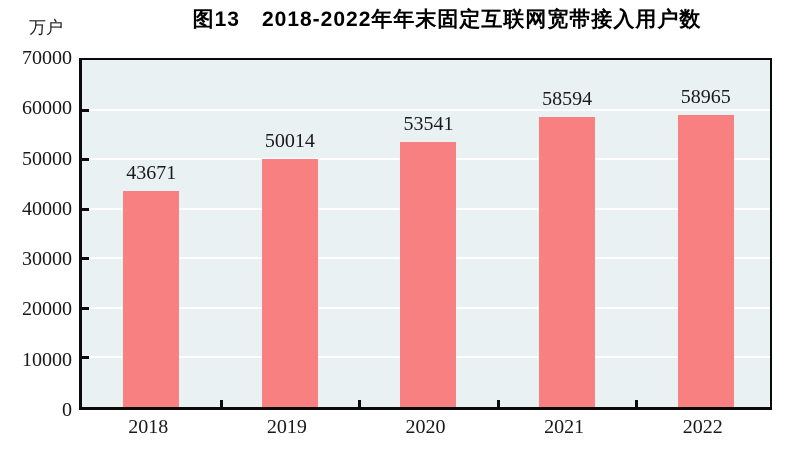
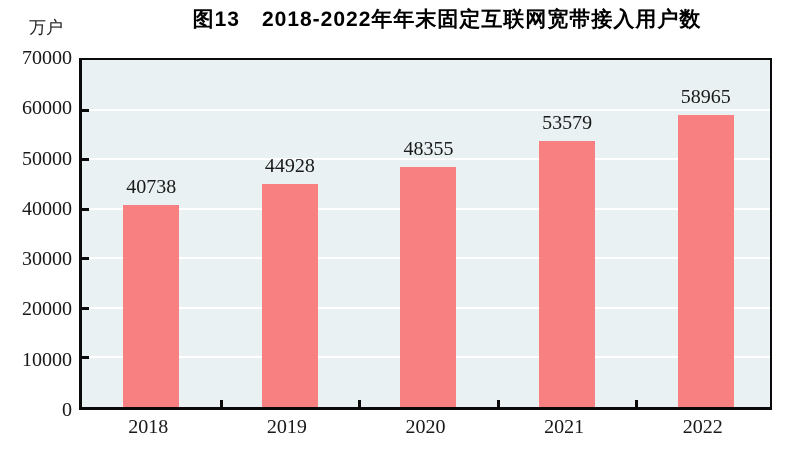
2018: 43671 -> 40738
2019: 50014 -> 44928
2020: 53541 -> 48355
2021: 58594 -> 53579
